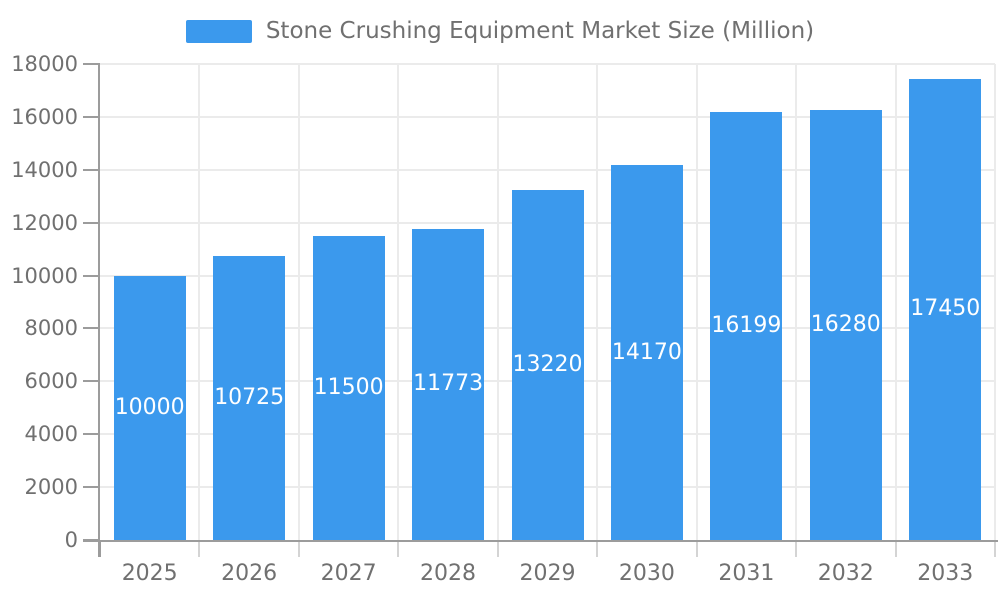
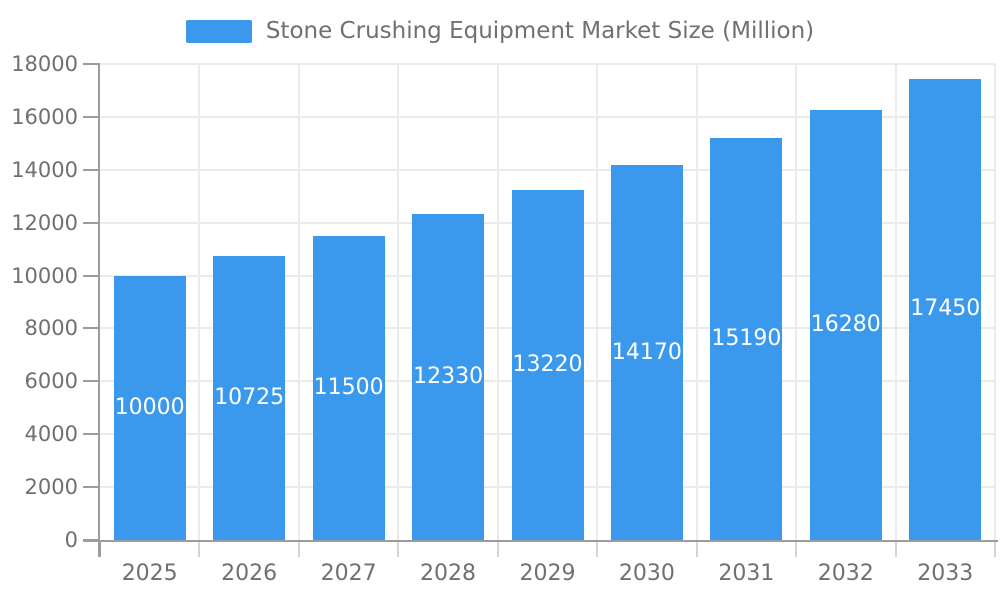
2028: 11773 -> 12330
2031: 16199 -> 15190
